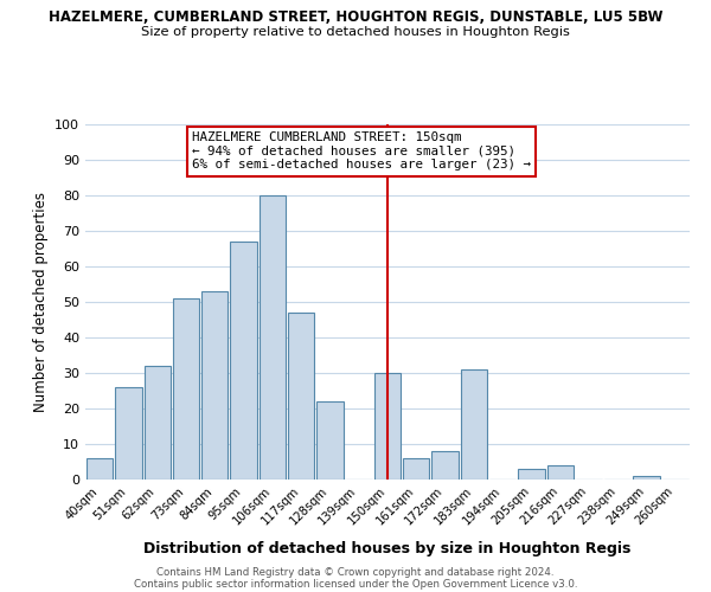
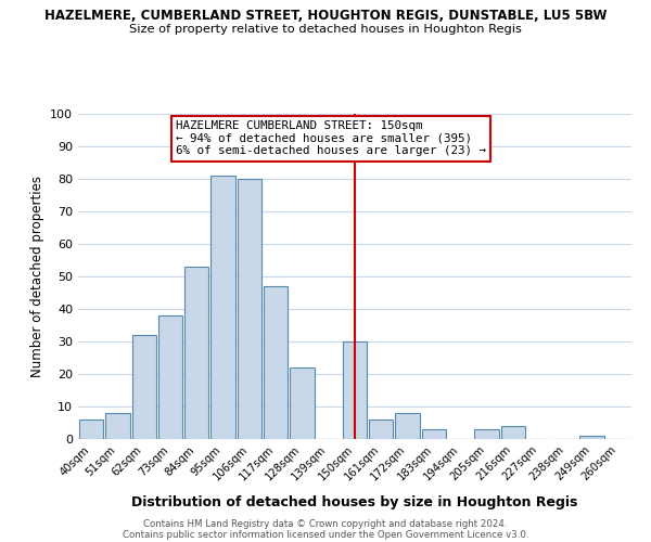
51sqm: 26 -> 8
73sqm: 51 -> 38
95sqm: 67 -> 81
183sqm: 31 -> 3
